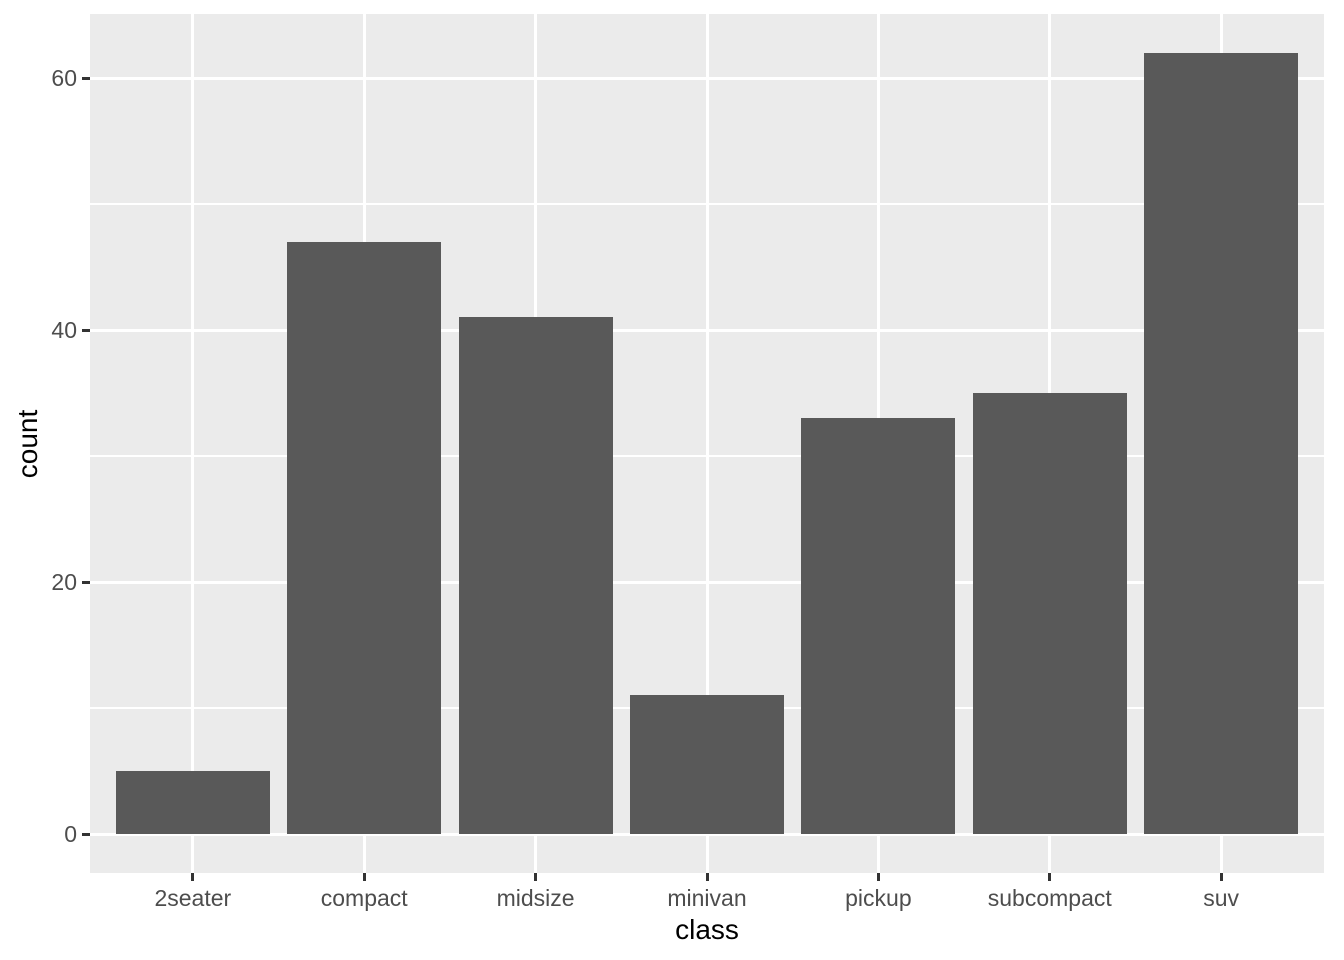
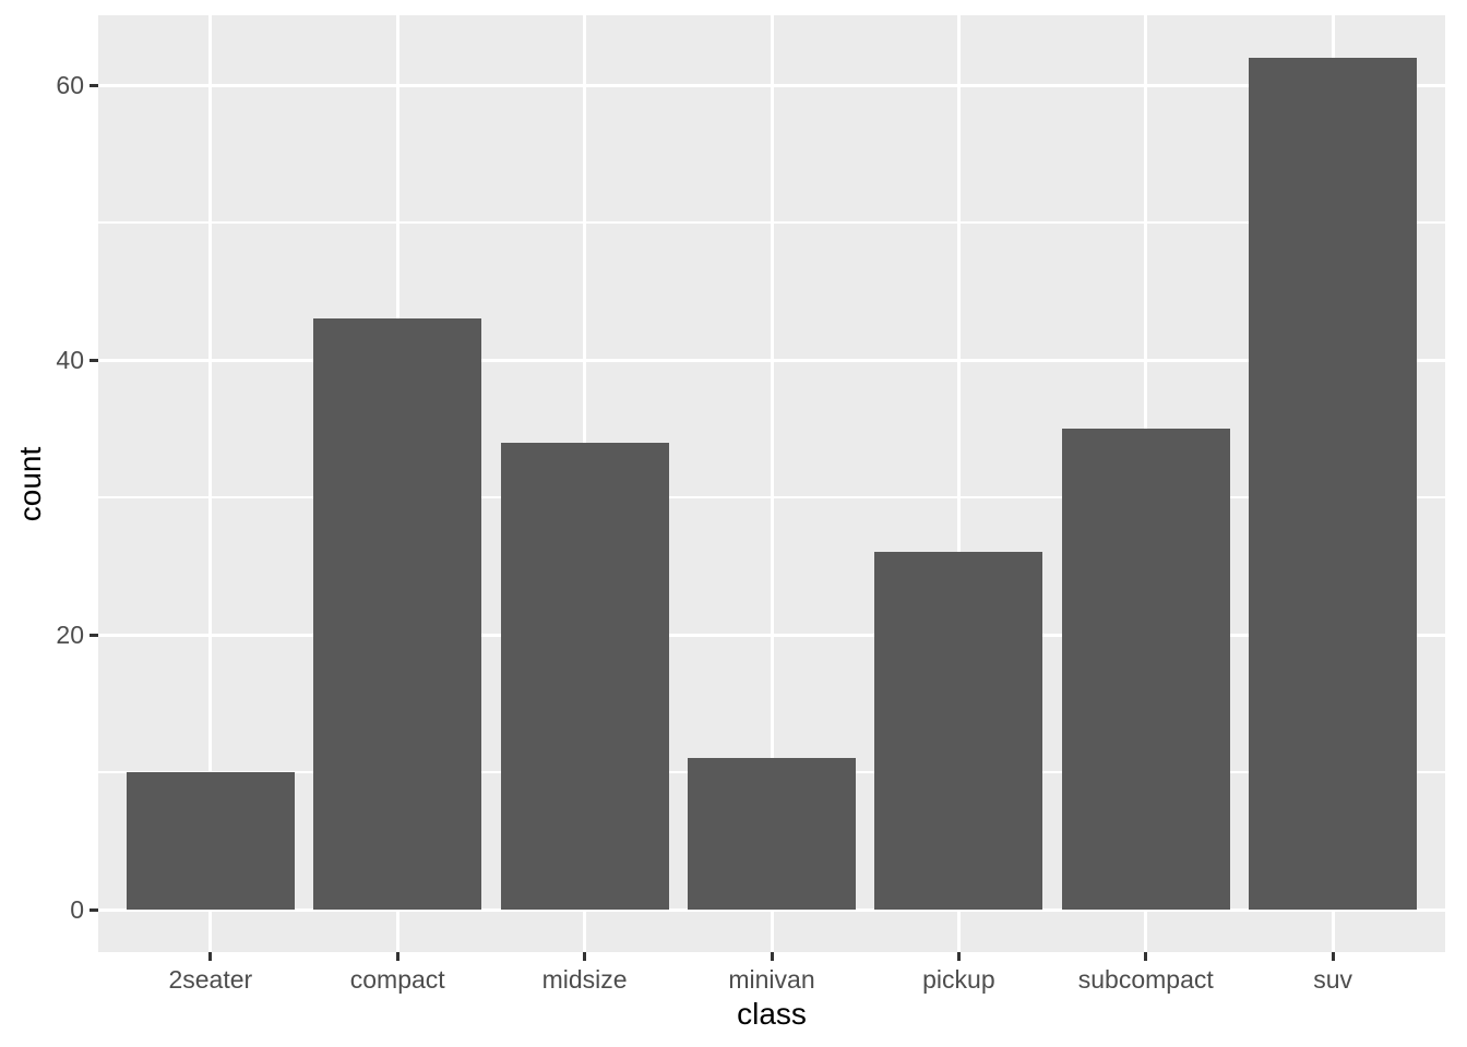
2seater: 5 -> 10
compact: 47 -> 43
midsize: 41 -> 34
pickup: 33 -> 26
